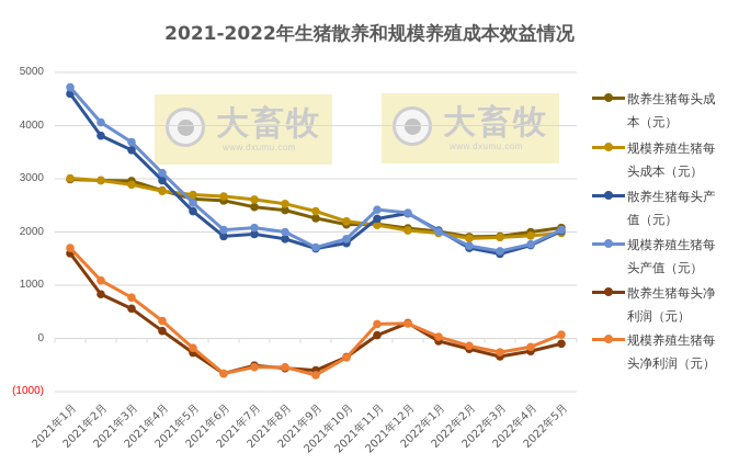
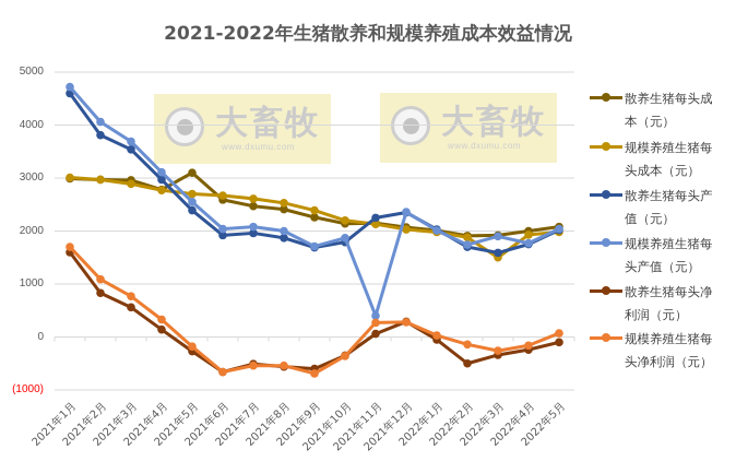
散养生猪每头成本（元）/2021年5月: 2600 -> 3100
规模养殖生猪每头产值（元）/2021年11月: 2400 -> 400
散养生猪每头净利润（元）/2022年2月: -200 -> -500
规模养殖生猪每头成本（元）/2022年3月: 1900 -> 1500
规模养殖生猪每头产值（元）/2022年3月: 1600 -> 1900
